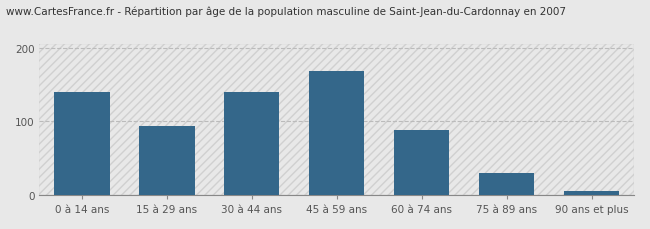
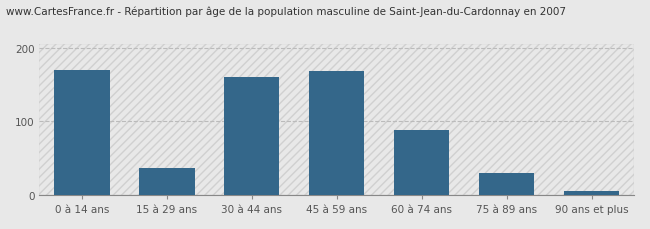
0 à 14 ans: 140 -> 170
15 à 29 ans: 93 -> 36
30 à 44 ans: 140 -> 160
